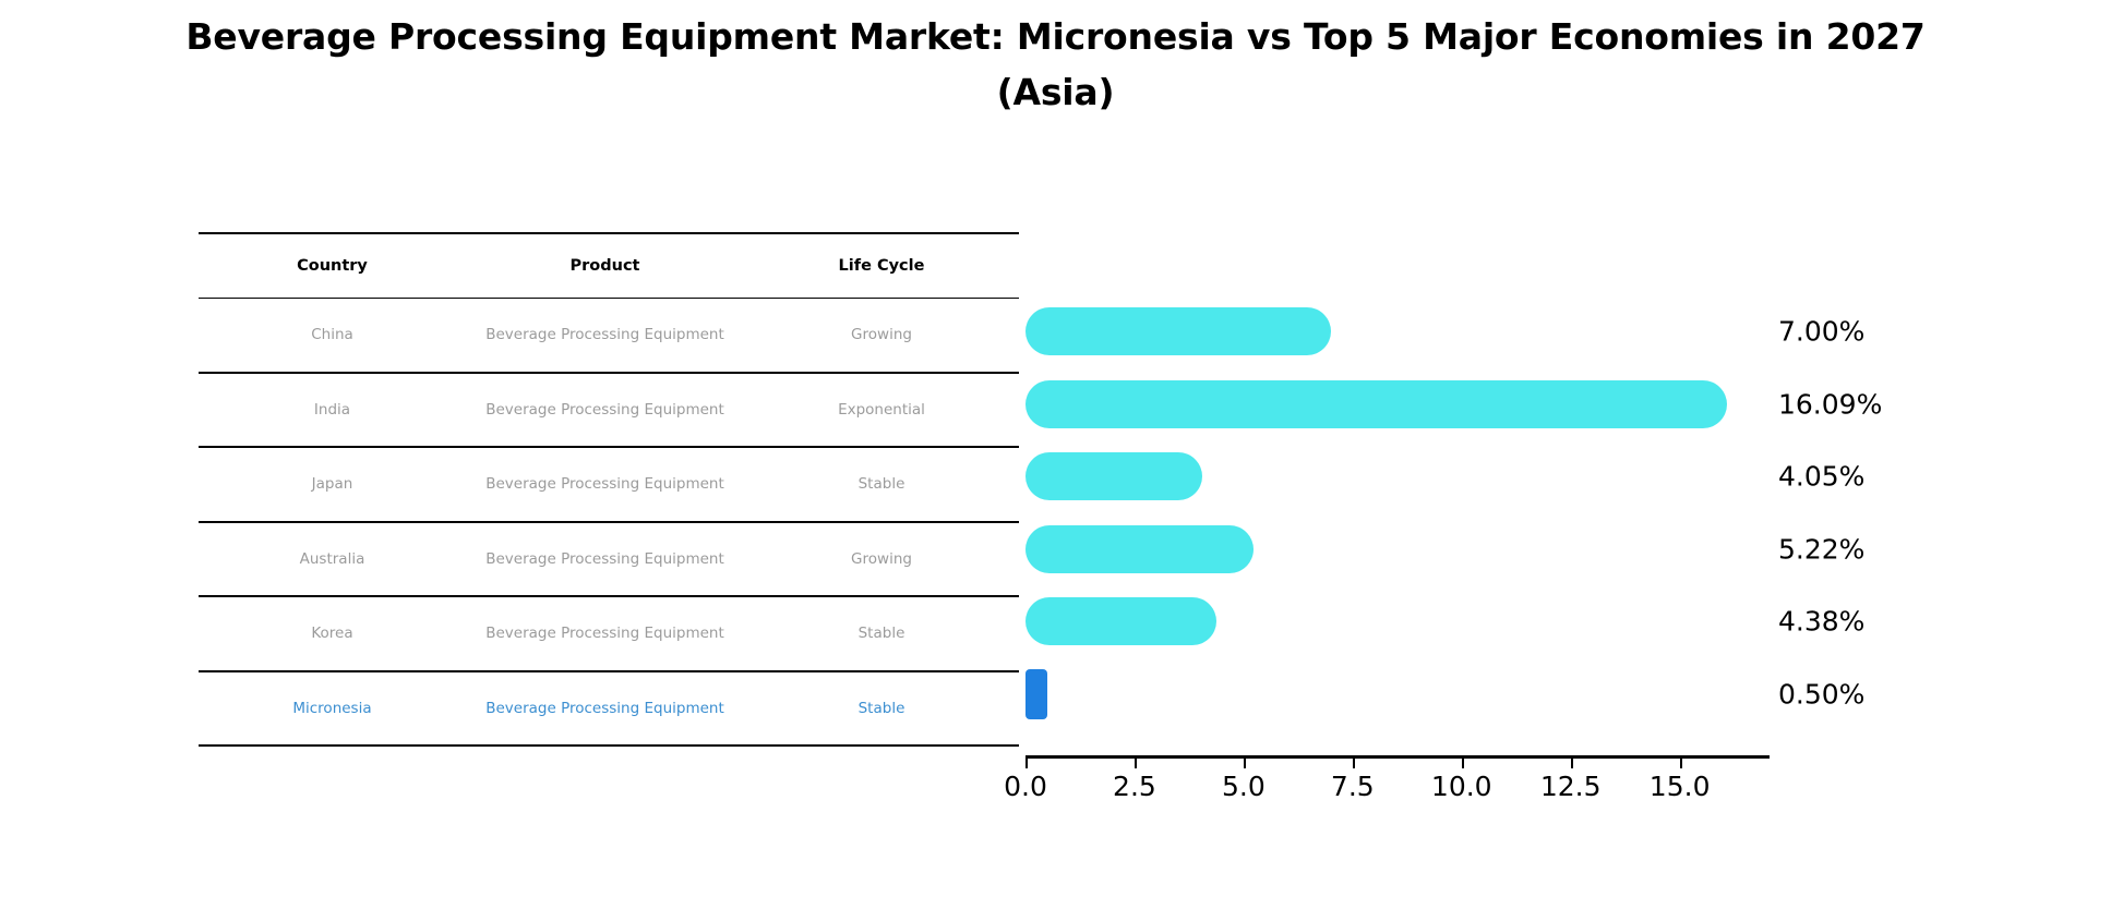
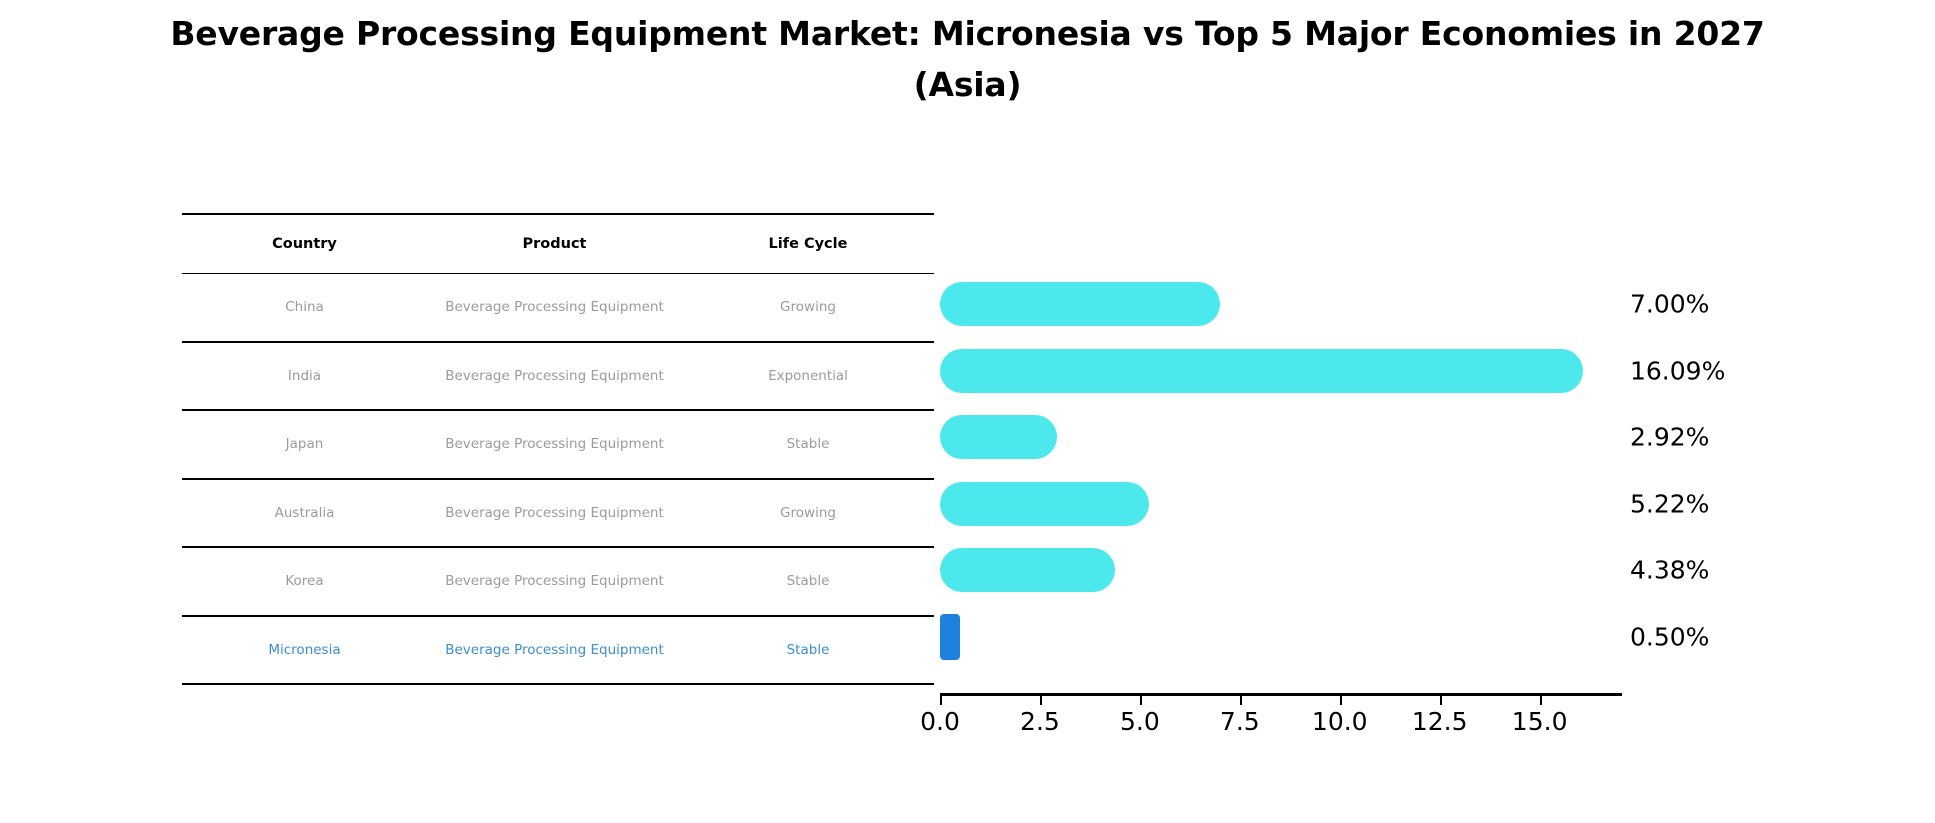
Japan: 4.05% -> 2.92%
